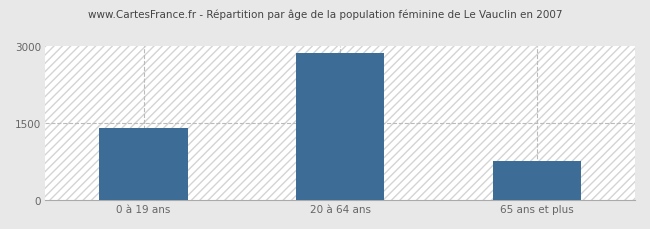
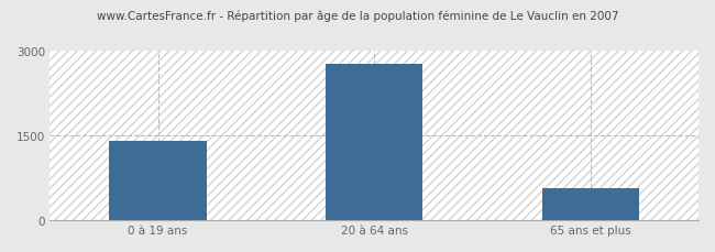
20 à 64 ans: 2860 -> 2760
65 ans et plus: 760 -> 560
